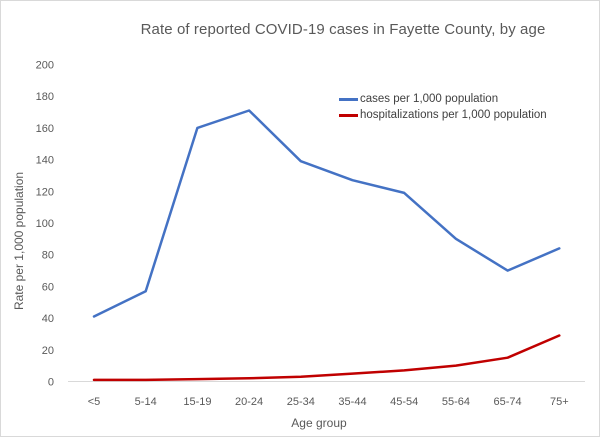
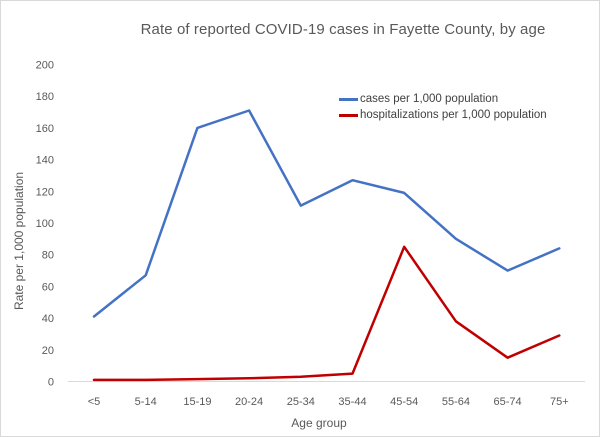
cases per 1,000 population/5-14: 57 -> 67
cases per 1,000 population/25-34: 139 -> 111
hospitalizations per 1,000 population/45-54: 7 -> 85
hospitalizations per 1,000 population/55-64: 10 -> 38
